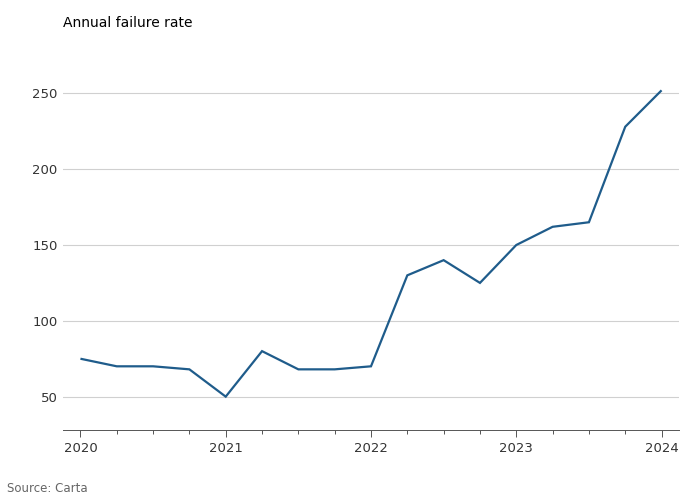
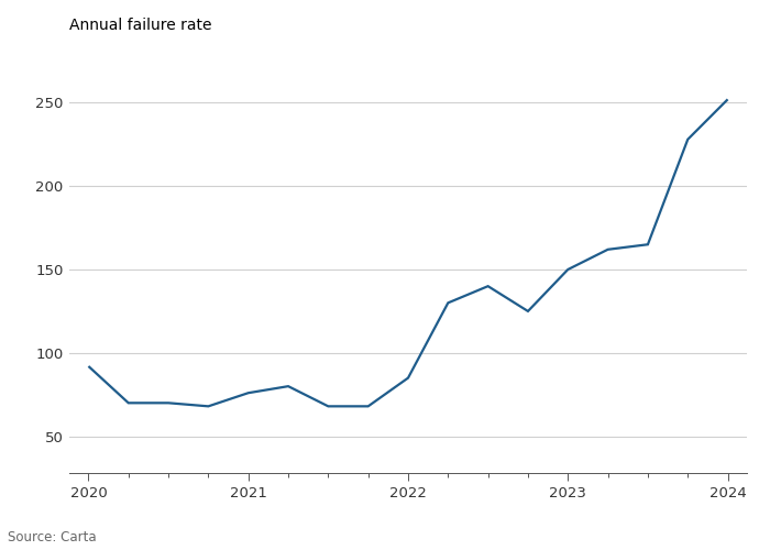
2020: 75 -> 92
2021: 50 -> 76
2022: 70 -> 85
